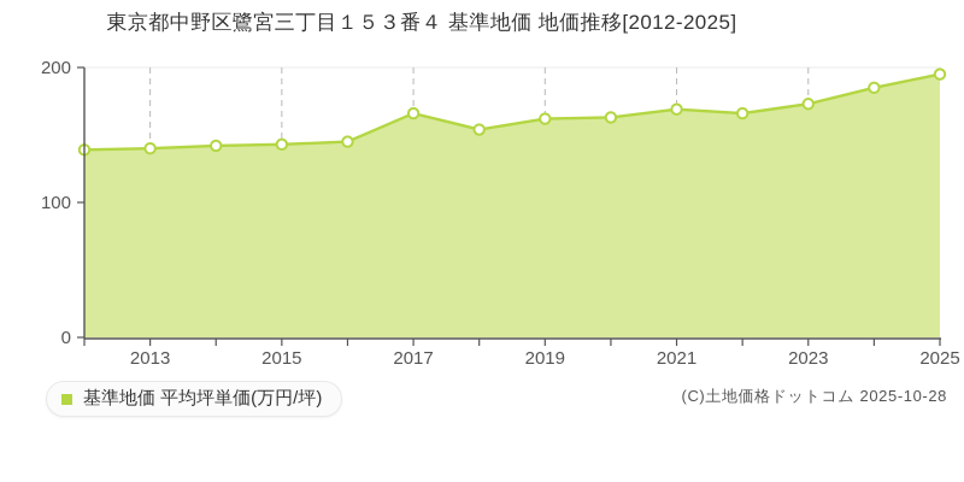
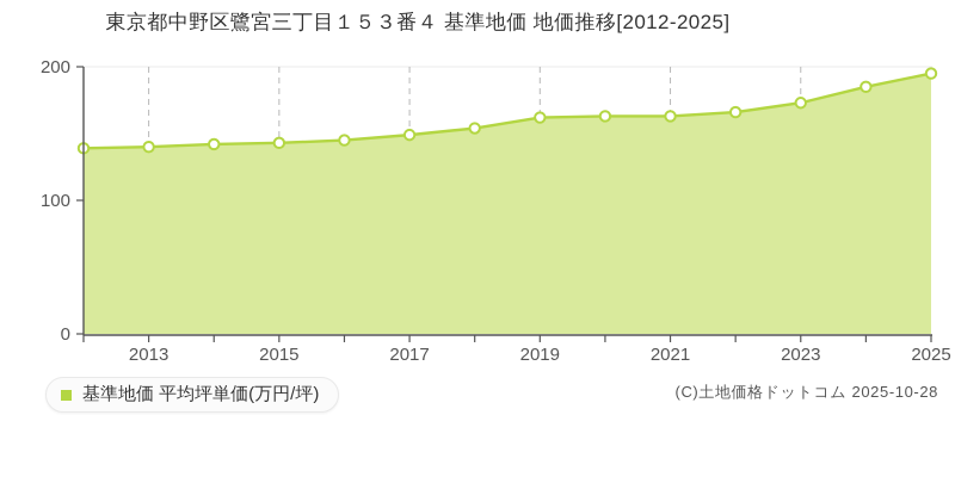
2017: 166 -> 149
2021: 169 -> 163
